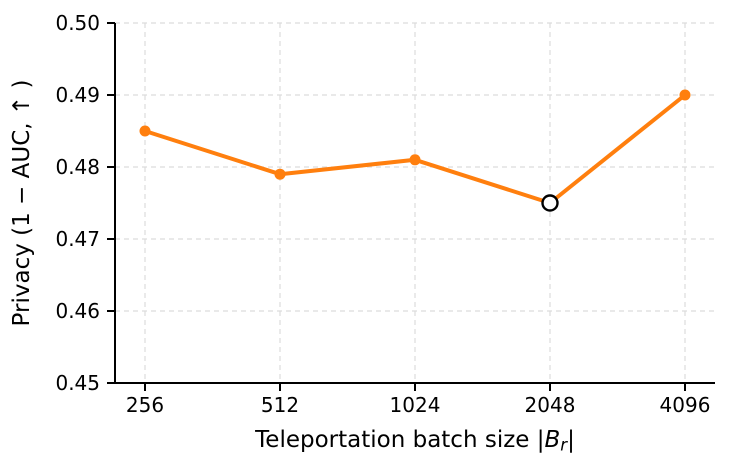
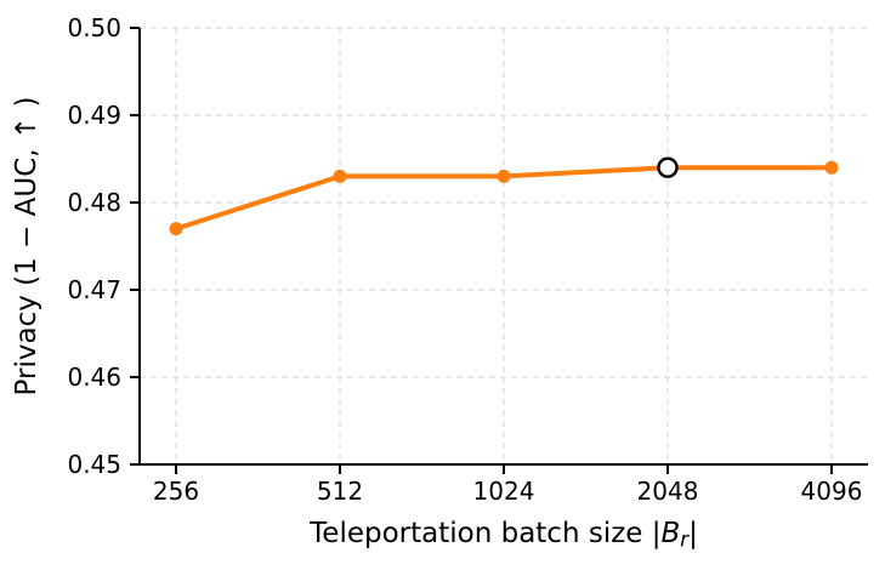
256: 0.485 -> 0.477
512: 0.479 -> 0.483
1024: 0.481 -> 0.483
2048: 0.475 -> 0.484
4096: 0.490 -> 0.484
